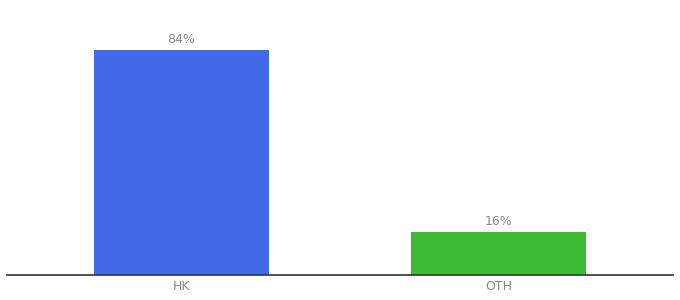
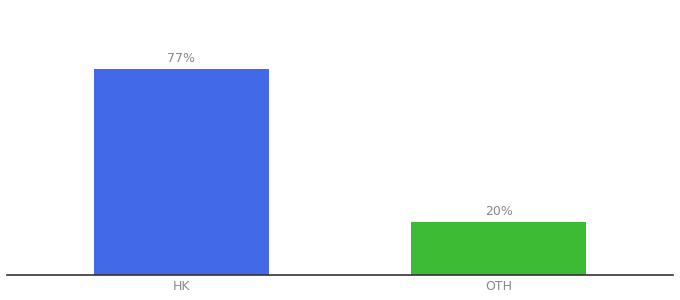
HK: 84% -> 77%
OTH: 16% -> 20%
